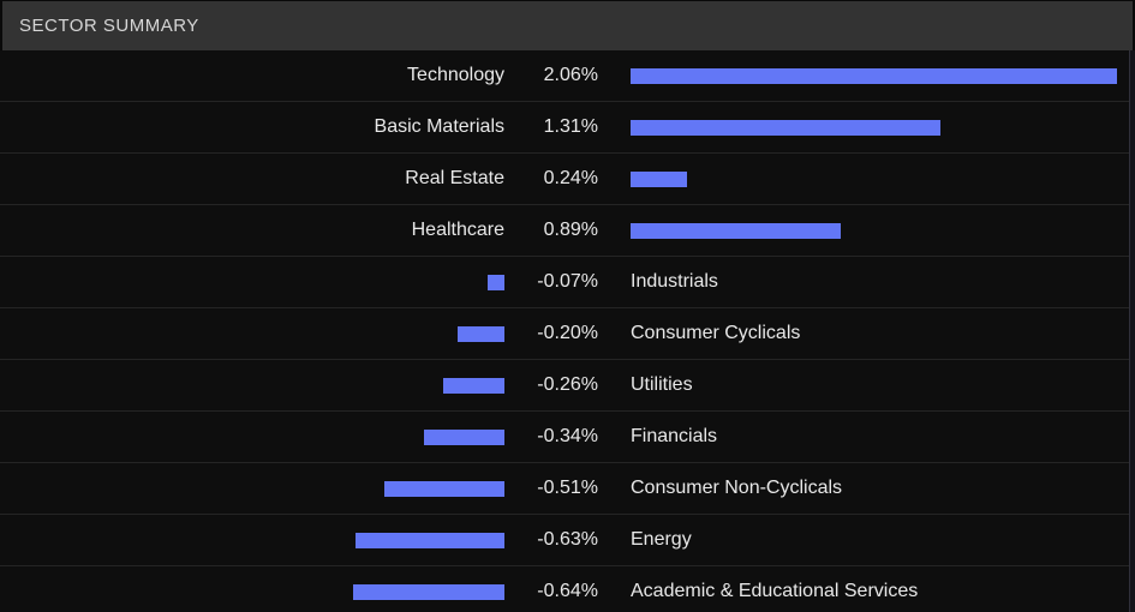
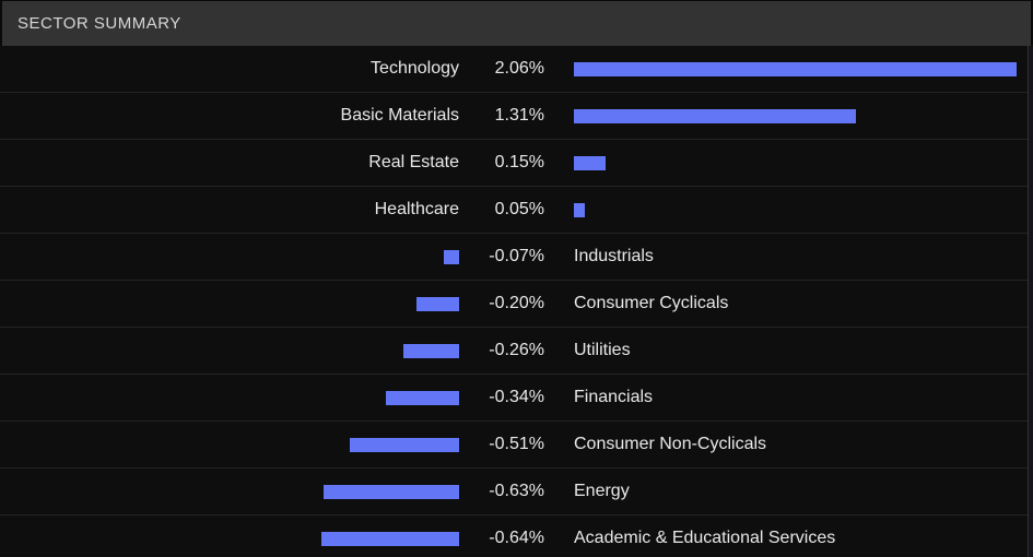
Real Estate: 0.24% -> 0.15%
Healthcare: 0.89% -> 0.05%
